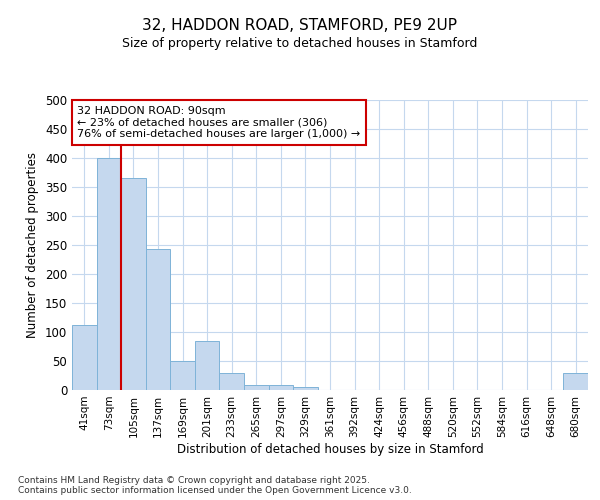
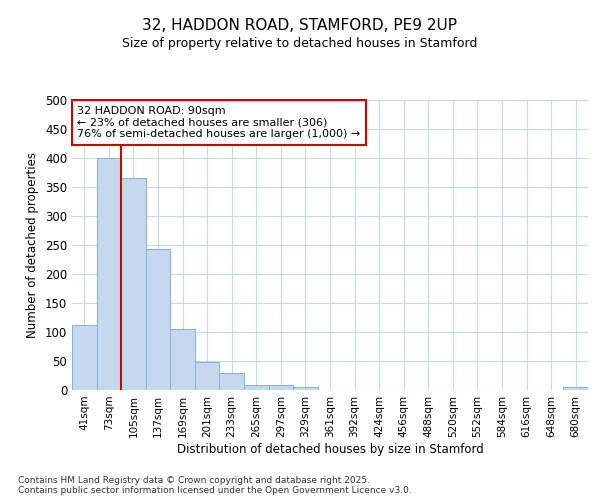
169sqm: 50 -> 105
201sqm: 84 -> 48
680sqm: 30 -> 5
